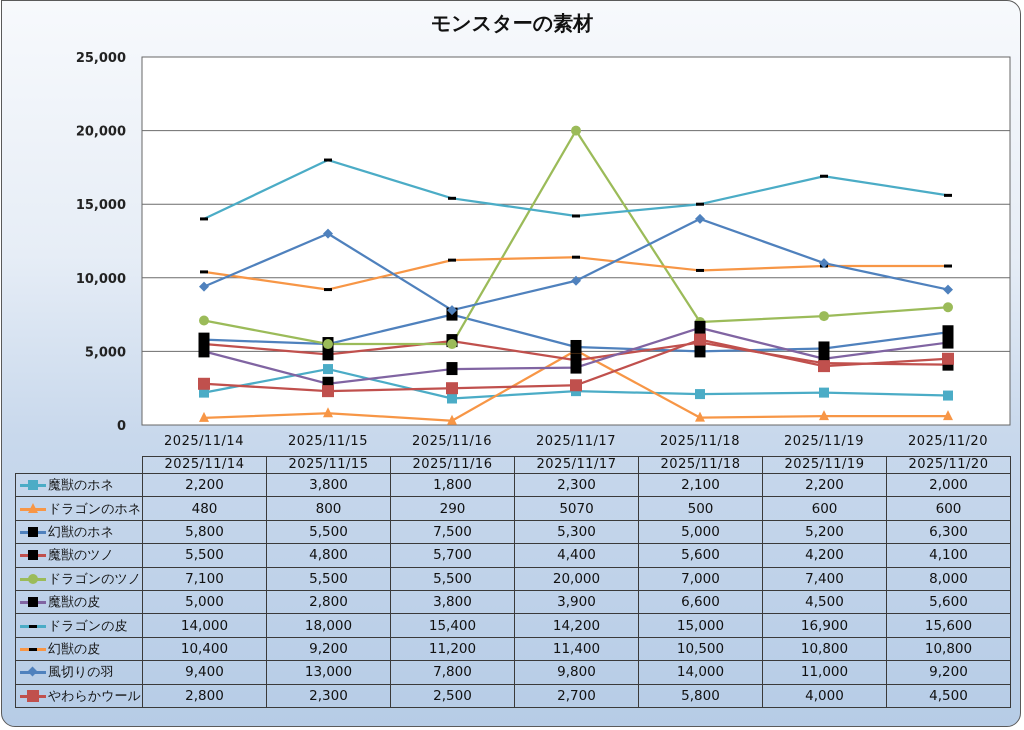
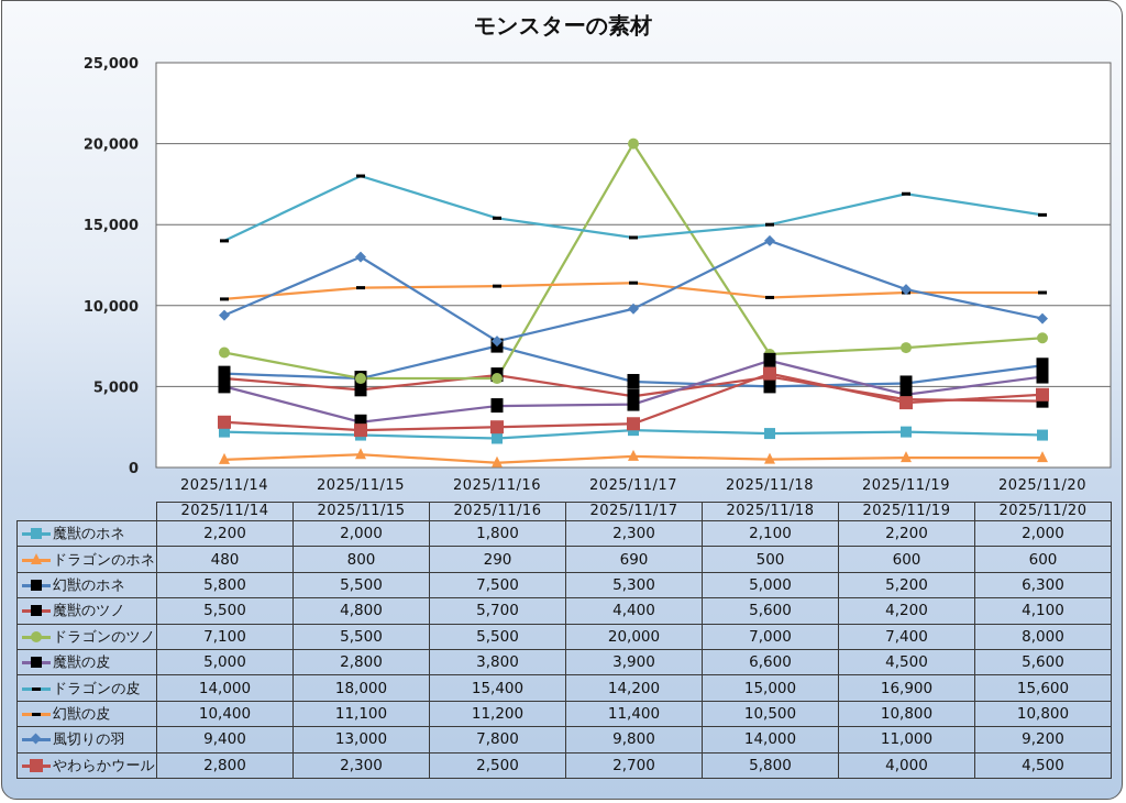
魔獣のホネ/2025/11/15: 3,800 -> 2,000
幻獣の皮/2025/11/15: 9,200 -> 11,100
ドラゴンのホネ/2025/11/17: 5070 -> 690
